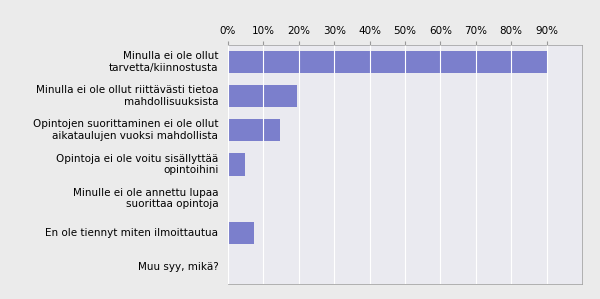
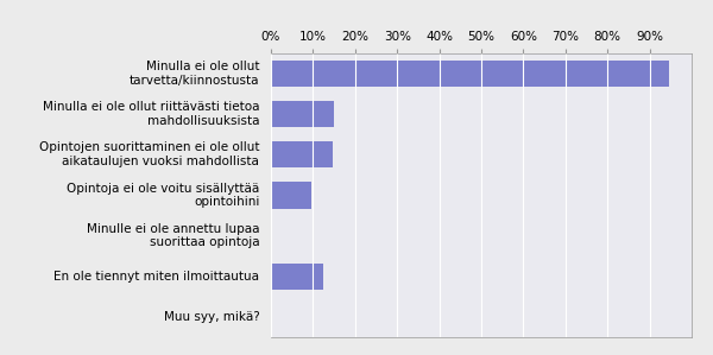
Minulla ei ole ollut tarvetta/kiinnostusta: 90.2% -> 94.5%
Minulla ei ole ollut riittävästi tietoa mahdollisuuksista: 19.5% -> 15.0%
Opintoja ei ole voitu sisällyttää opintoihini: 4.9% -> 9.5%
En ole tiennyt miten ilmoittautua: 7.3% -> 12.5%
